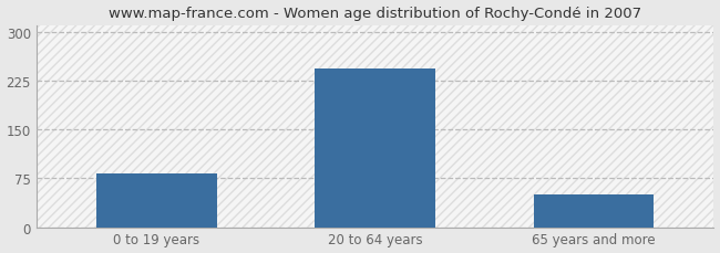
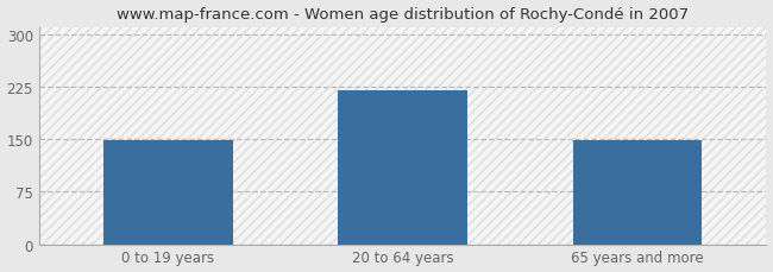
0 to 19 years: 83 -> 148
20 to 64 years: 243 -> 220
65 years and more: 50 -> 148
